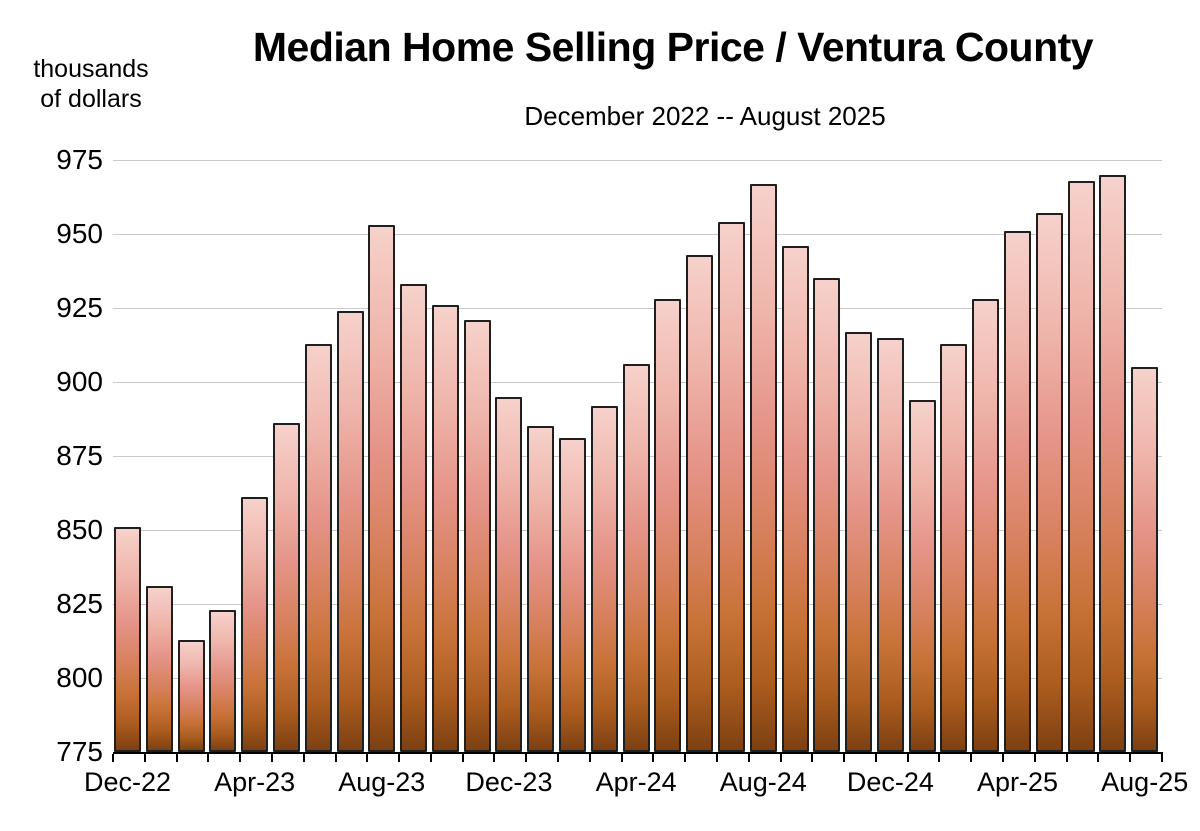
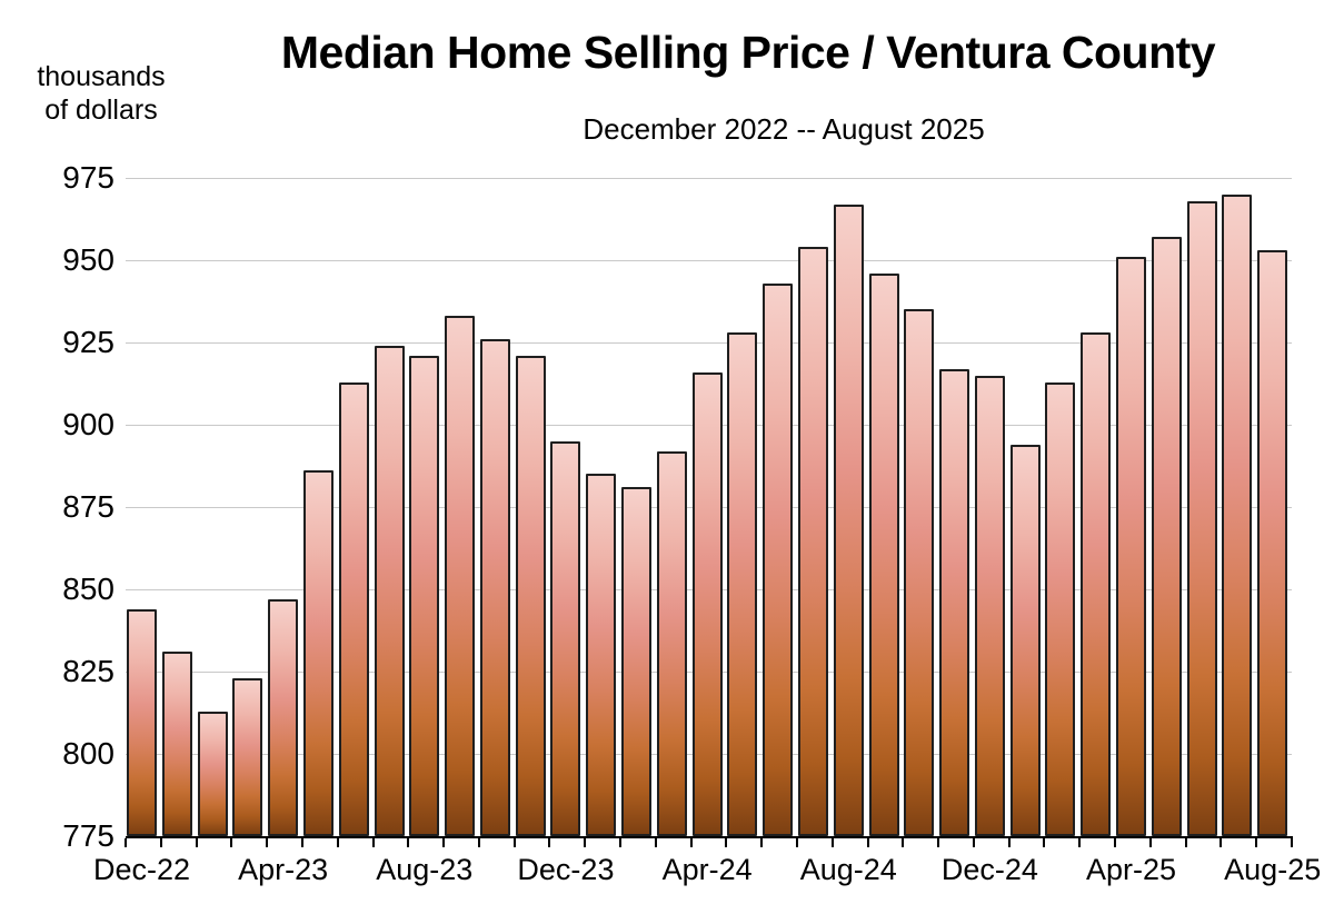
Dec-22: 851 -> 844
Apr-23: 861 -> 847
Aug-23: 953 -> 921
Apr-24: 906 -> 916
Aug-25: 905 -> 953
